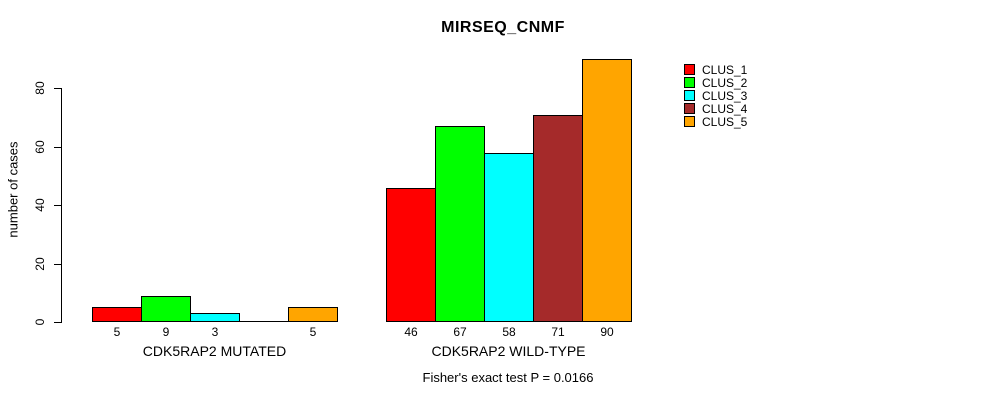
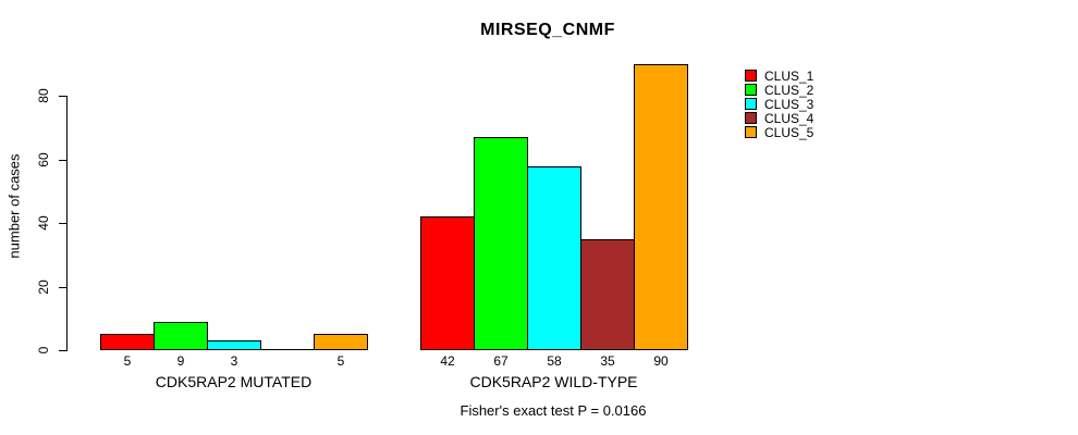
CLUS_1/CDK5RAP2 WILD-TYPE: 46 -> 42
CLUS_4/CDK5RAP2 WILD-TYPE: 71 -> 35
